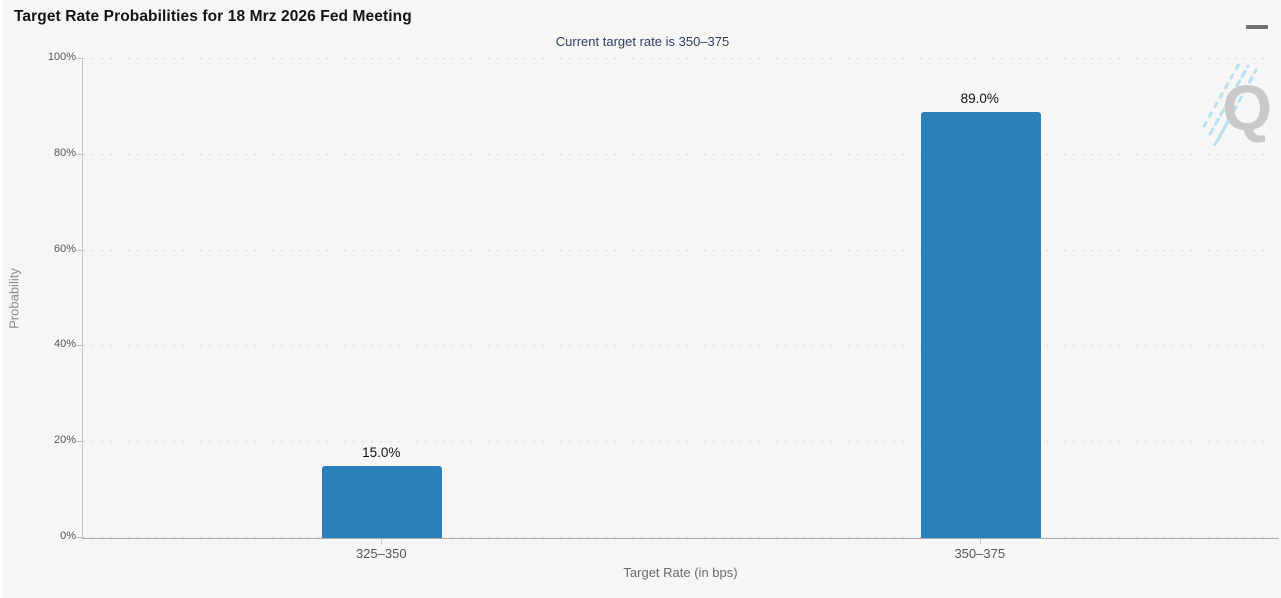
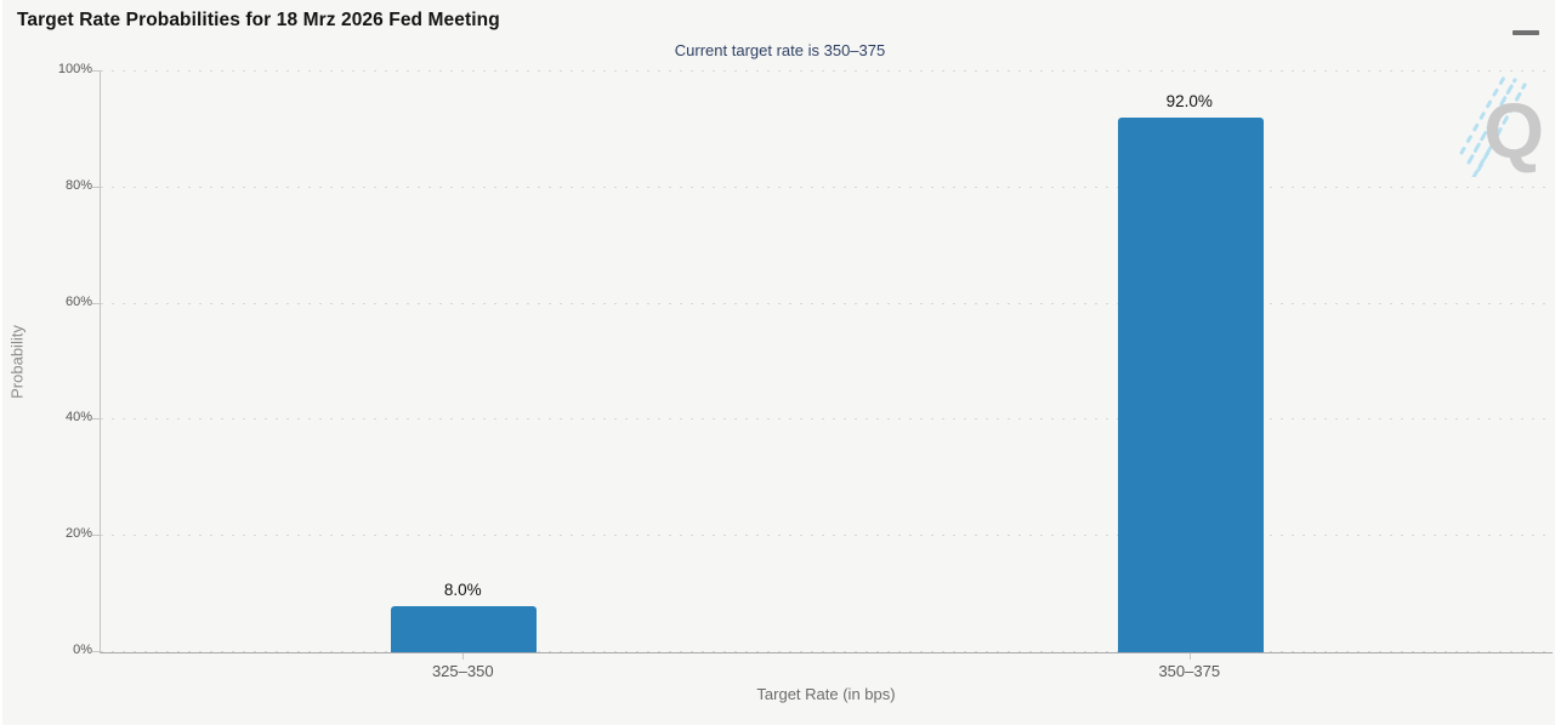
325–350: 15.0% -> 8.0%
350–375: 89.0% -> 92.0%
